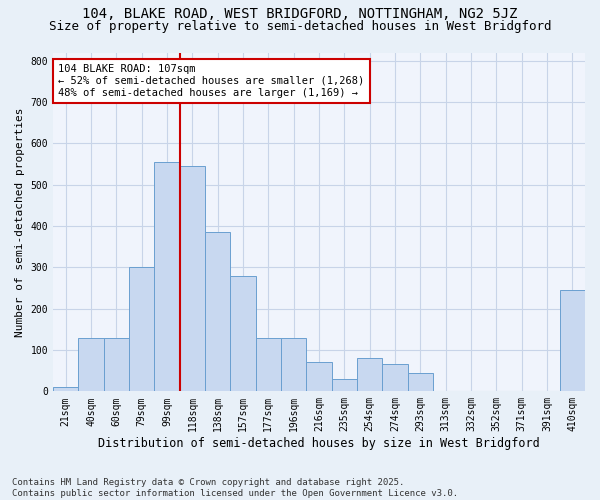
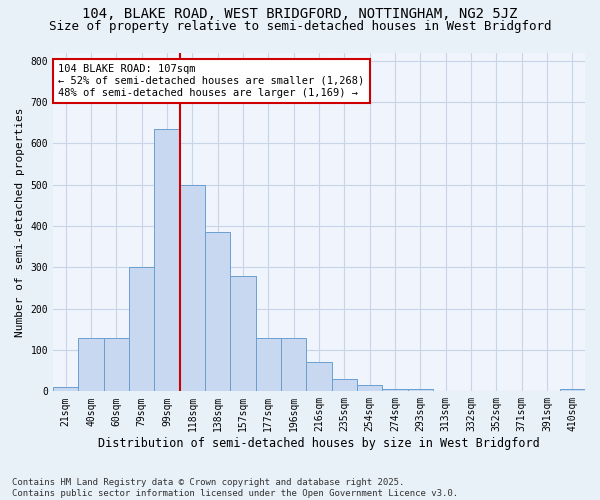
99sqm: 555 -> 635
118sqm: 545 -> 500
254sqm: 80 -> 15
274sqm: 65 -> 5
293sqm: 45 -> 5
410sqm: 245 -> 5
